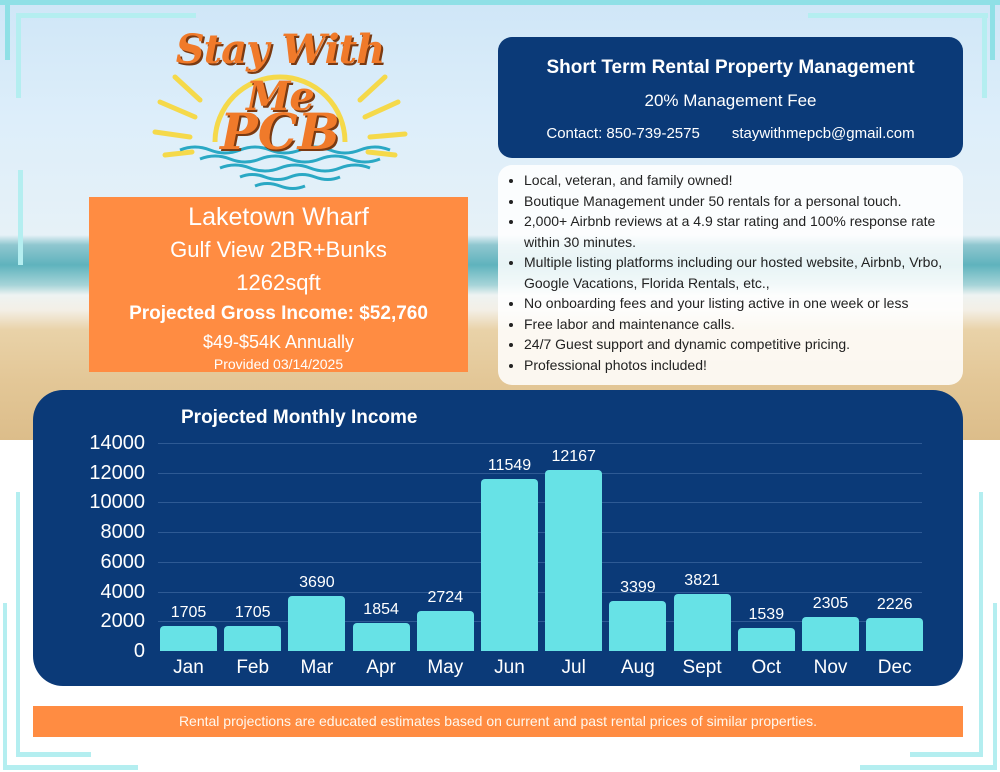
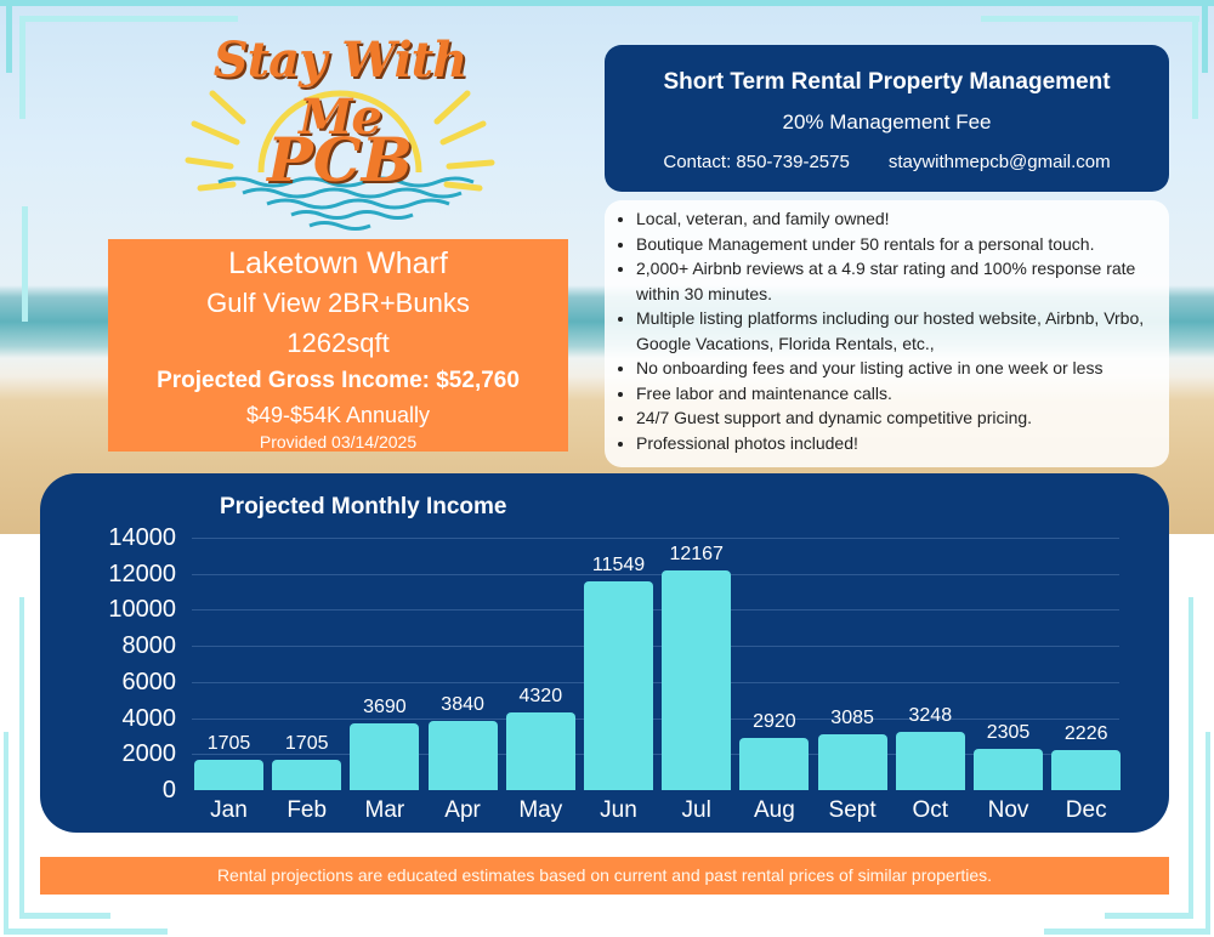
Apr: 1854 -> 3840
May: 2724 -> 4320
Aug: 3399 -> 2920
Sept: 3821 -> 3085
Oct: 1539 -> 3248
